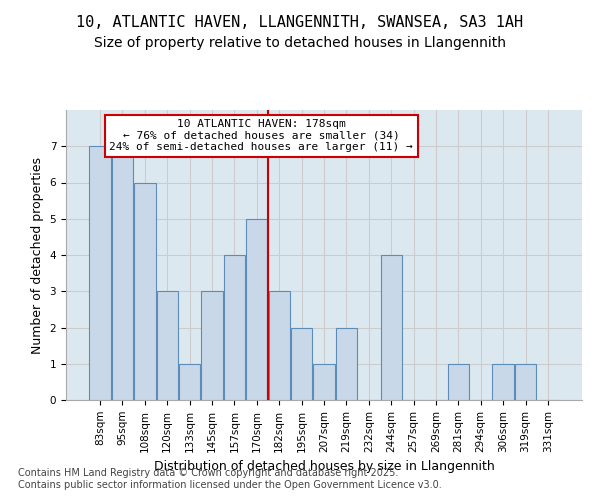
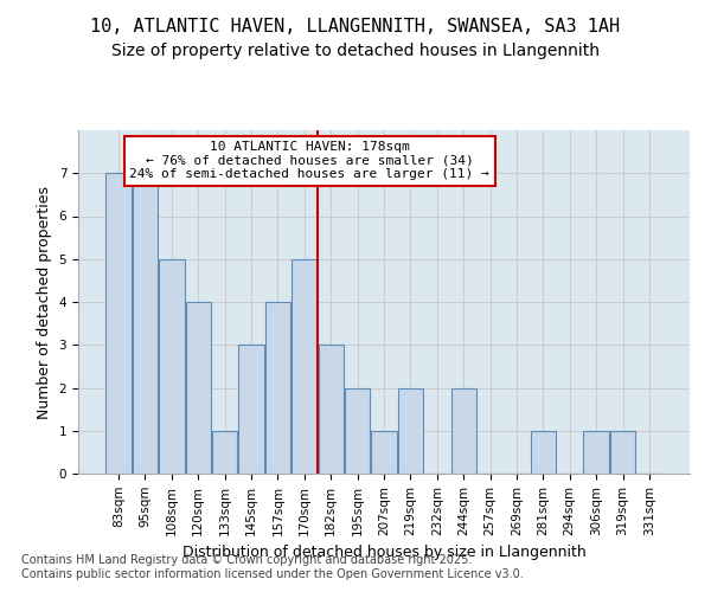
108sqm: 6 -> 5
120sqm: 3 -> 4
244sqm: 4 -> 2
